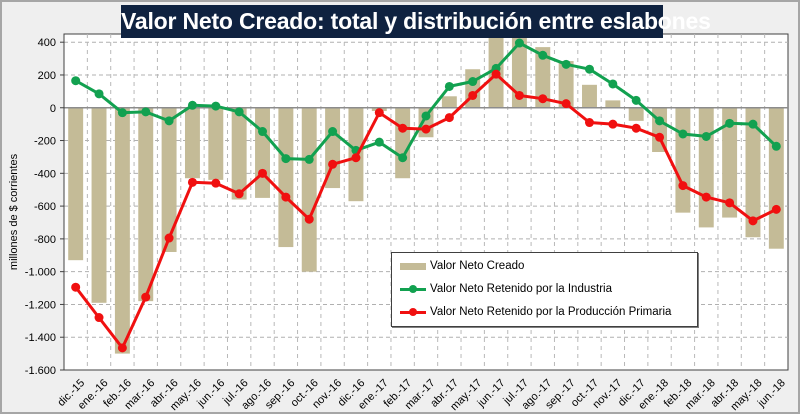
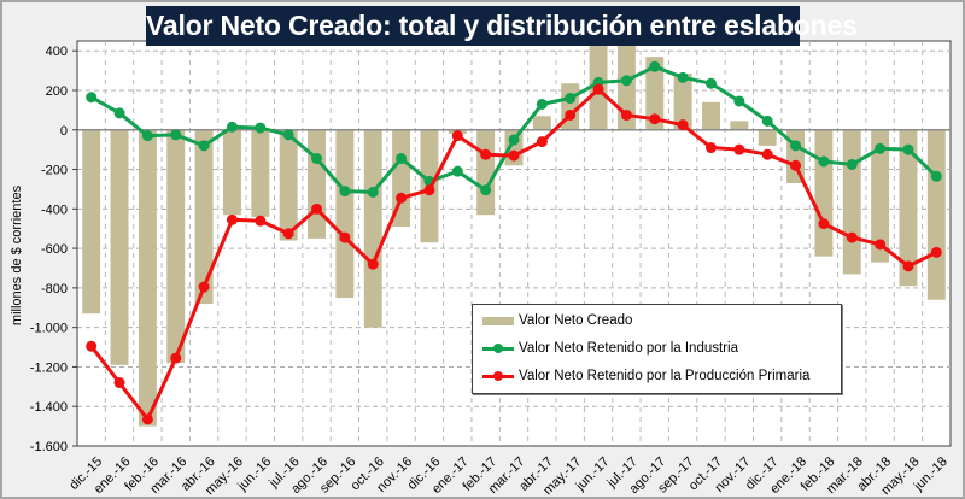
Valor Neto Retenido por la Industria/jul.-17: 400 -> 250
